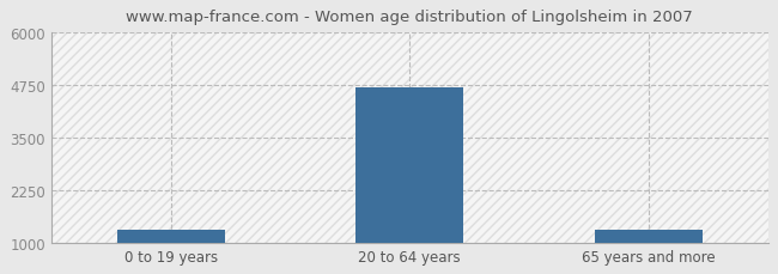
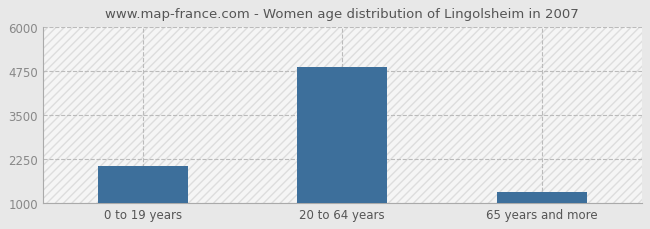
0 to 19 years: 1300 -> 2050
20 to 64 years: 4700 -> 4870
